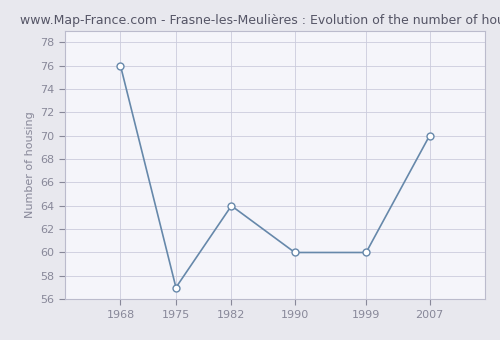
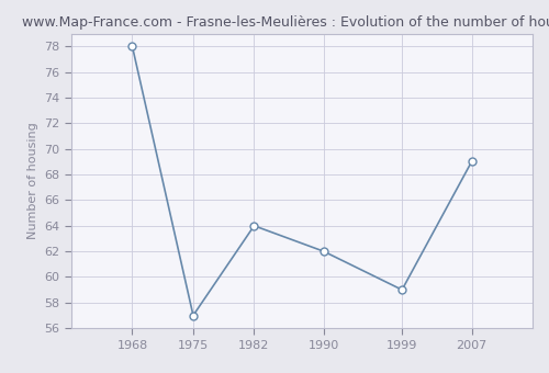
1968: 76 -> 78
1990: 60 -> 62
1999: 60 -> 59
2007: 70 -> 69
